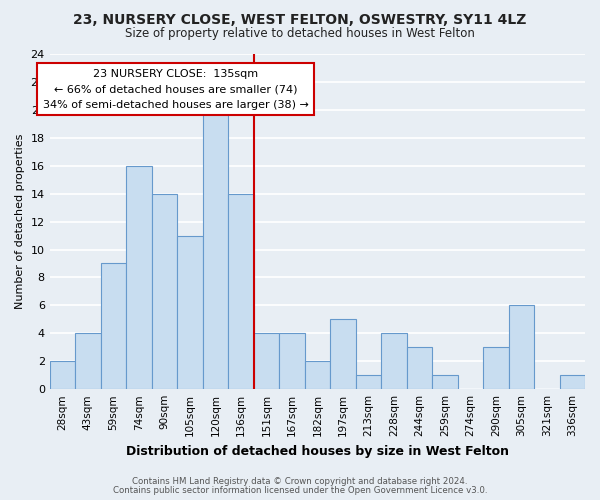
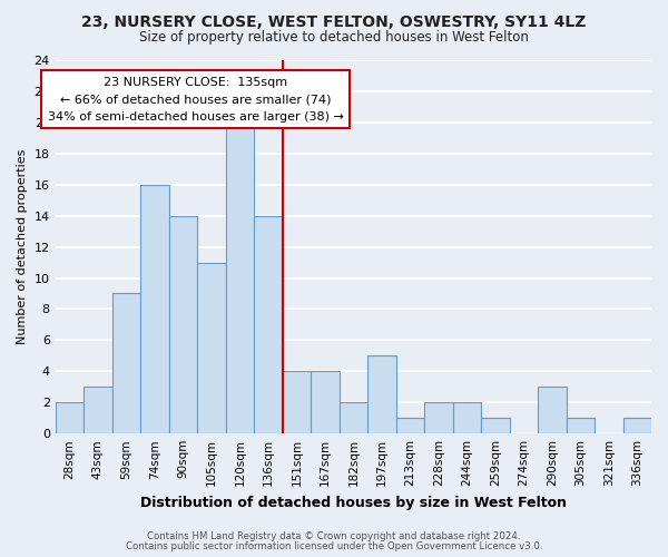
43sqm: 4 -> 3
228sqm: 4 -> 2
244sqm: 3 -> 2
305sqm: 6 -> 1
